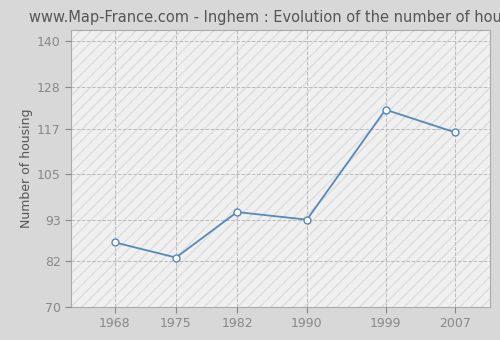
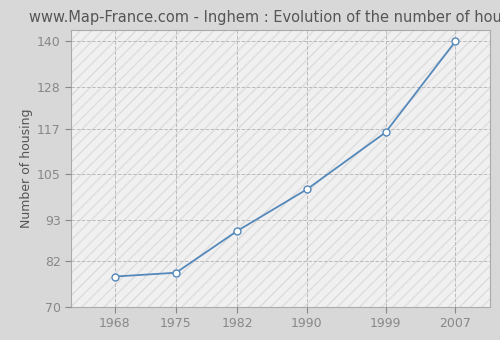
1968: 87 -> 78
1975: 83 -> 79
1982: 95 -> 90
1990: 93 -> 101
1999: 122 -> 116
2007: 116 -> 140
